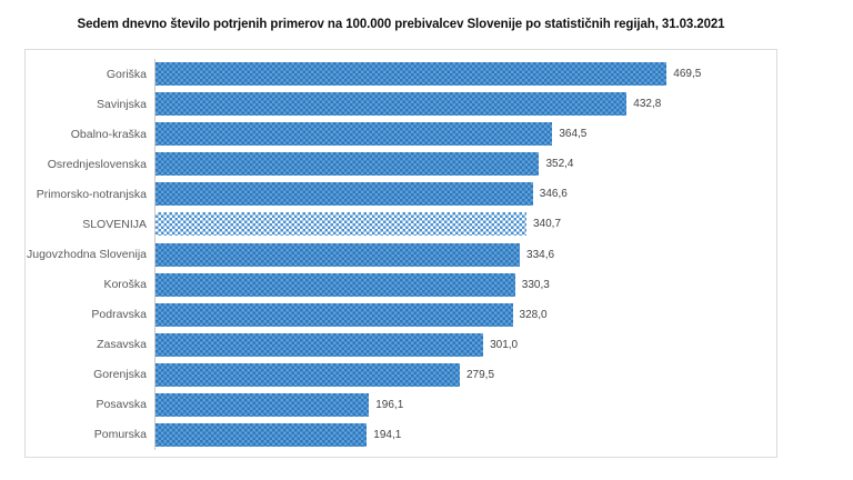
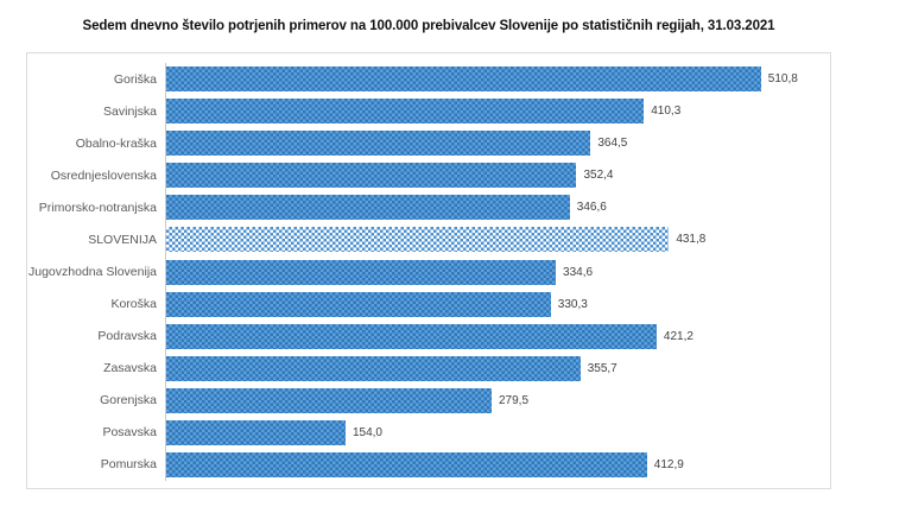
Goriška: 469,5 -> 510,8
Savinjska: 432,8 -> 410,3
SLOVENIJA: 340,7 -> 431,8
Podravska: 328,0 -> 421,2
Zasavska: 301,0 -> 355,7
Posavska: 196,1 -> 154,0
Pomurska: 194,1 -> 412,9
